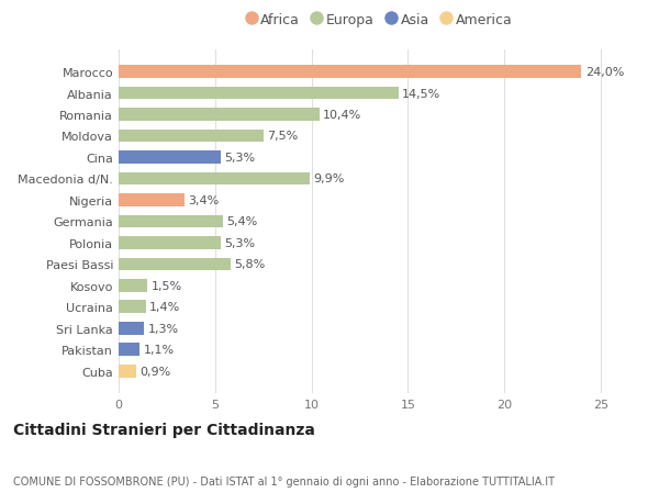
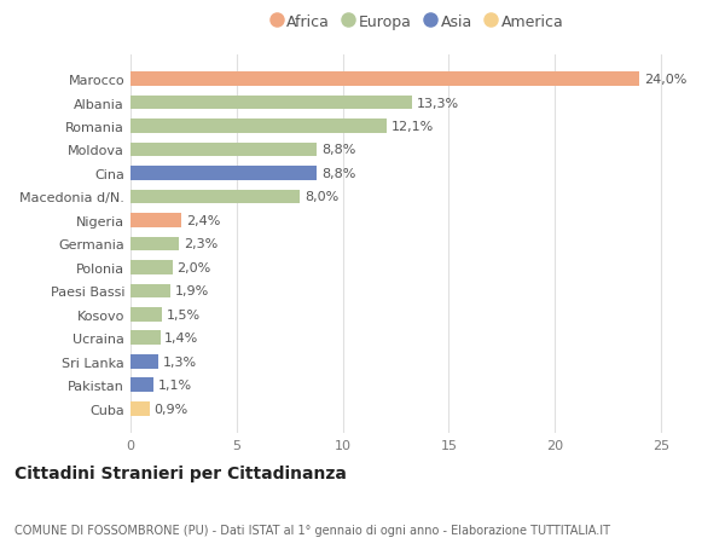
Albania: 14,5% -> 13,3%
Romania: 10,4% -> 12,1%
Moldova: 7,5% -> 8,8%
Cina: 5,3% -> 8,8%
Macedonia d/N.: 9,9% -> 8,0%
Nigeria: 3,4% -> 2,4%
Germania: 5,4% -> 2,3%
Polonia: 5,3% -> 2,0%
Paesi Bassi: 5,8% -> 1,9%
